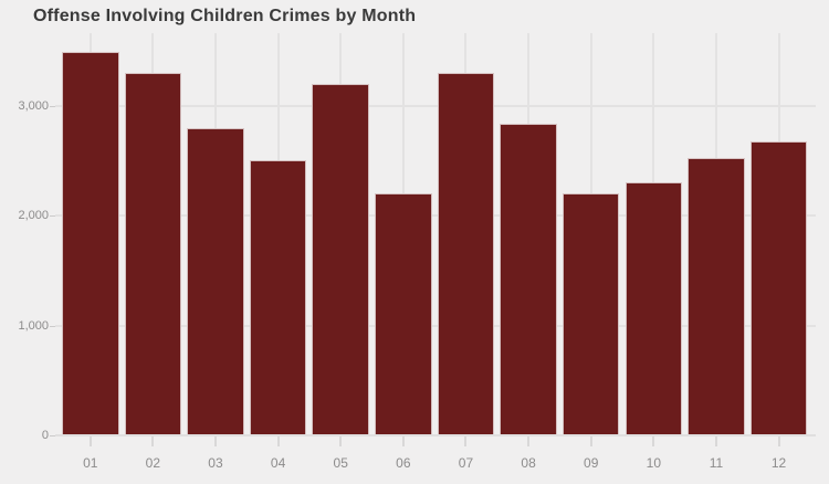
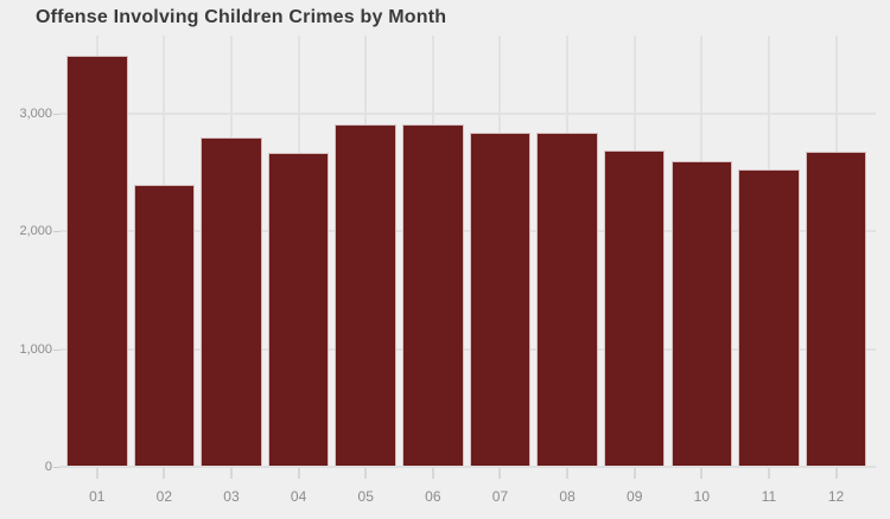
02: 3300 -> 2400
04: 2500 -> 2700
05: 3200 -> 2900
06: 2200 -> 2900
07: 3300 -> 2800
09: 2200 -> 2700
10: 2300 -> 2600
